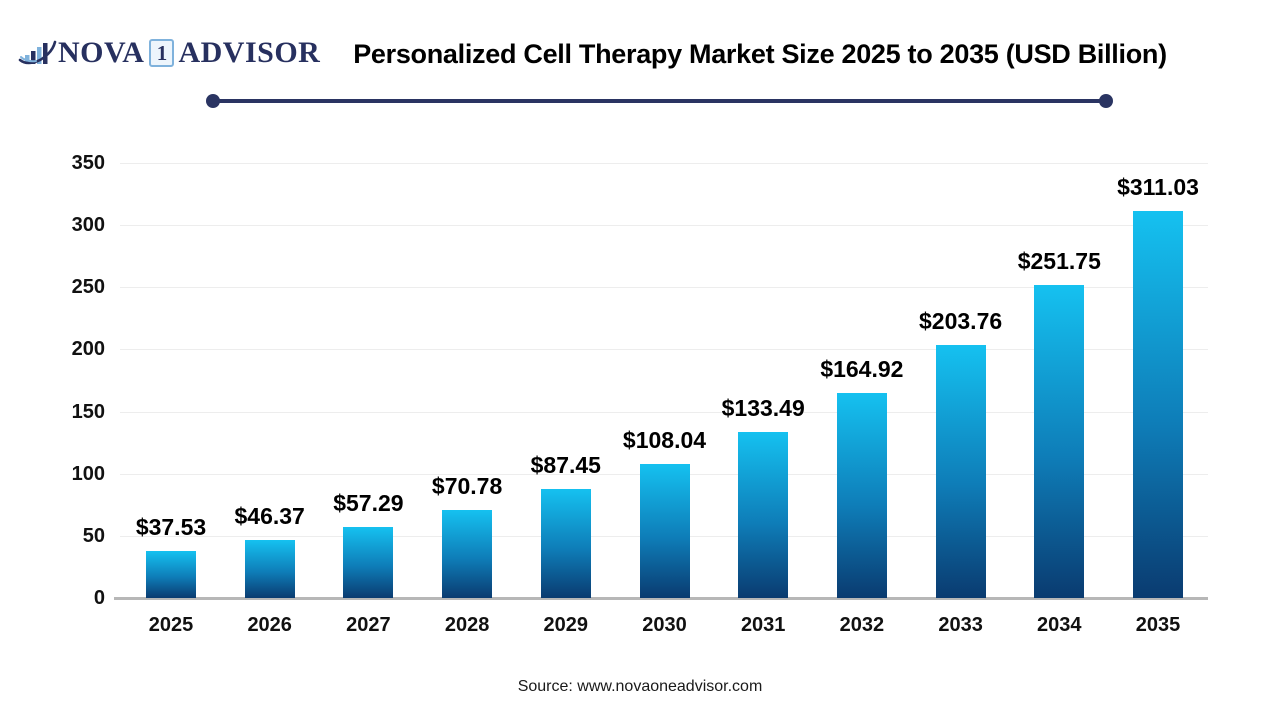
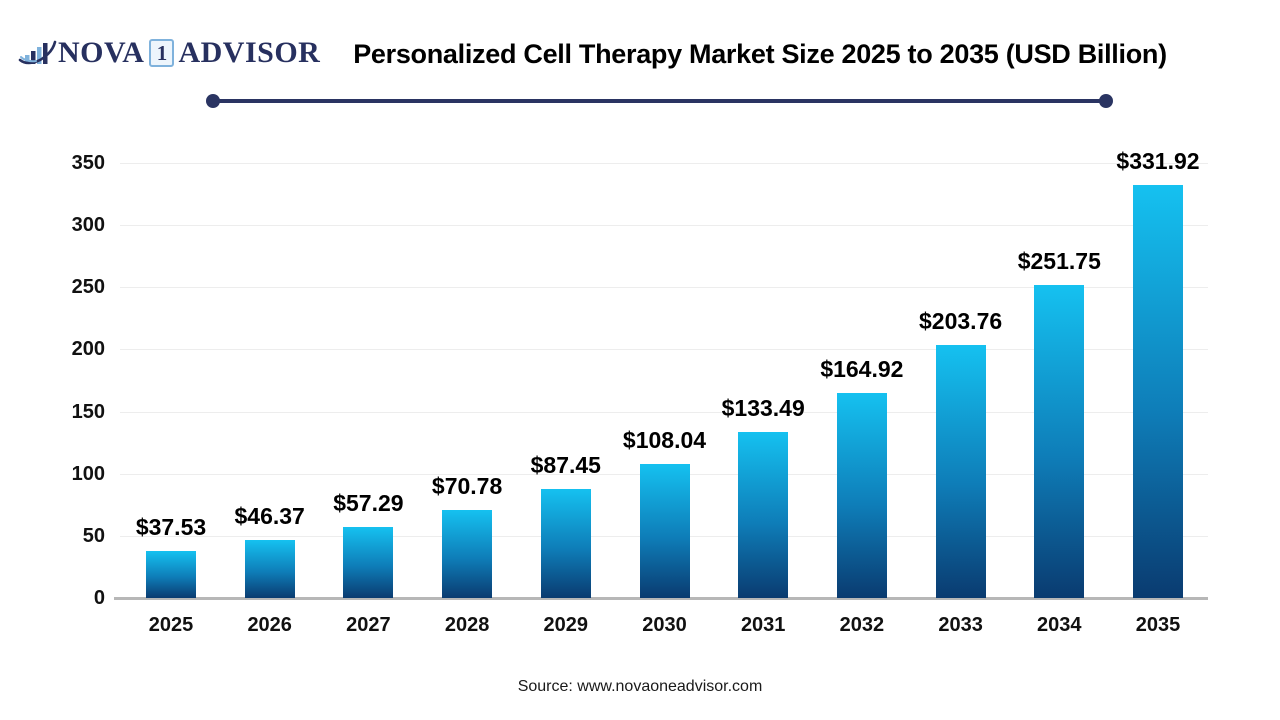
2035: $311.03 -> $331.92
